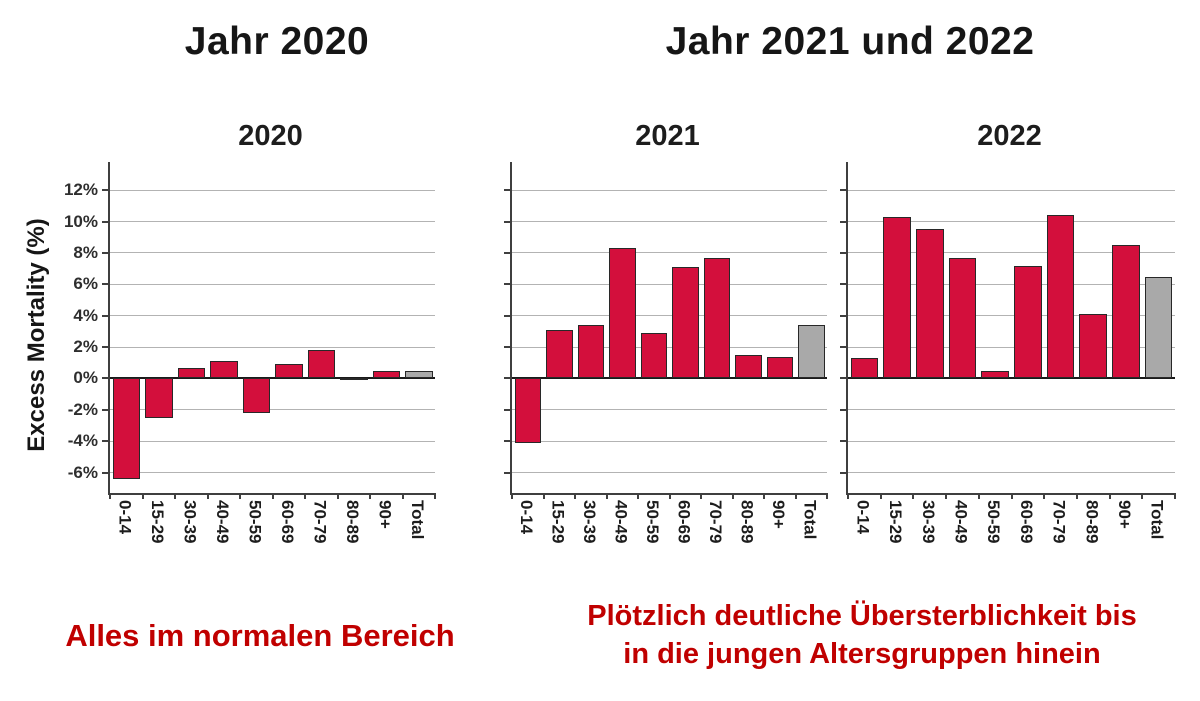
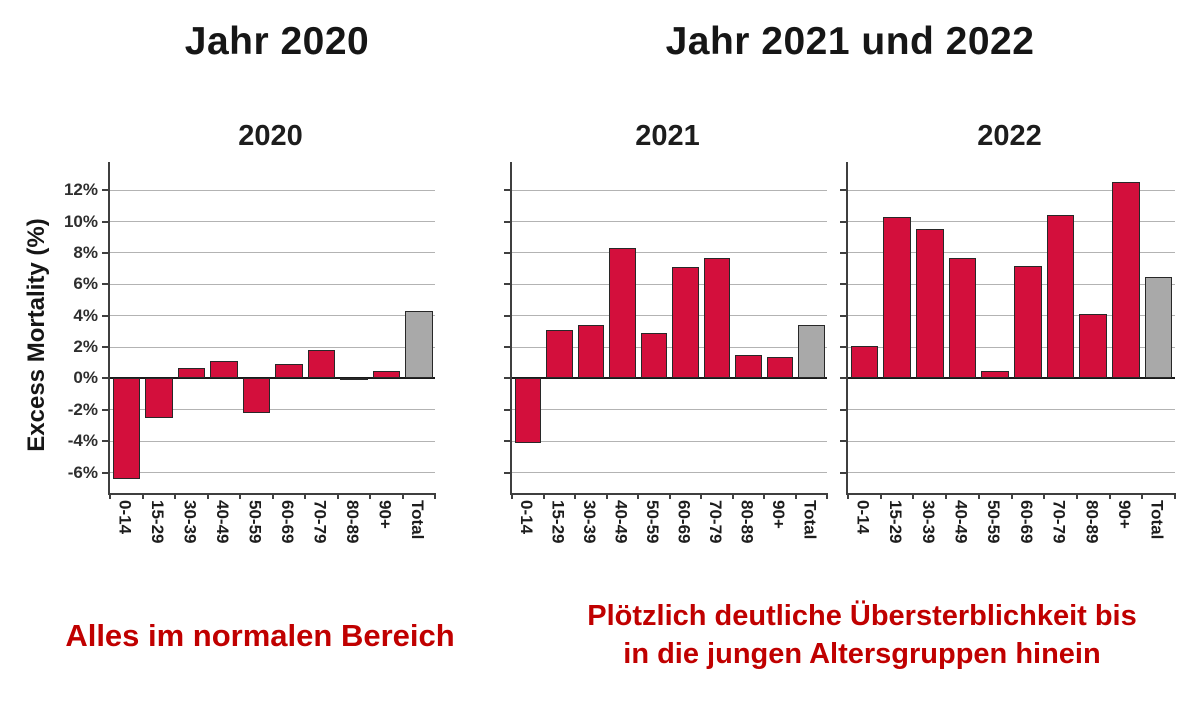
2022/0-14: 1.3% -> 2.1%
2022/90+: 8.5% -> 12.5%
2020/Total: 0.5% -> 4.3%
